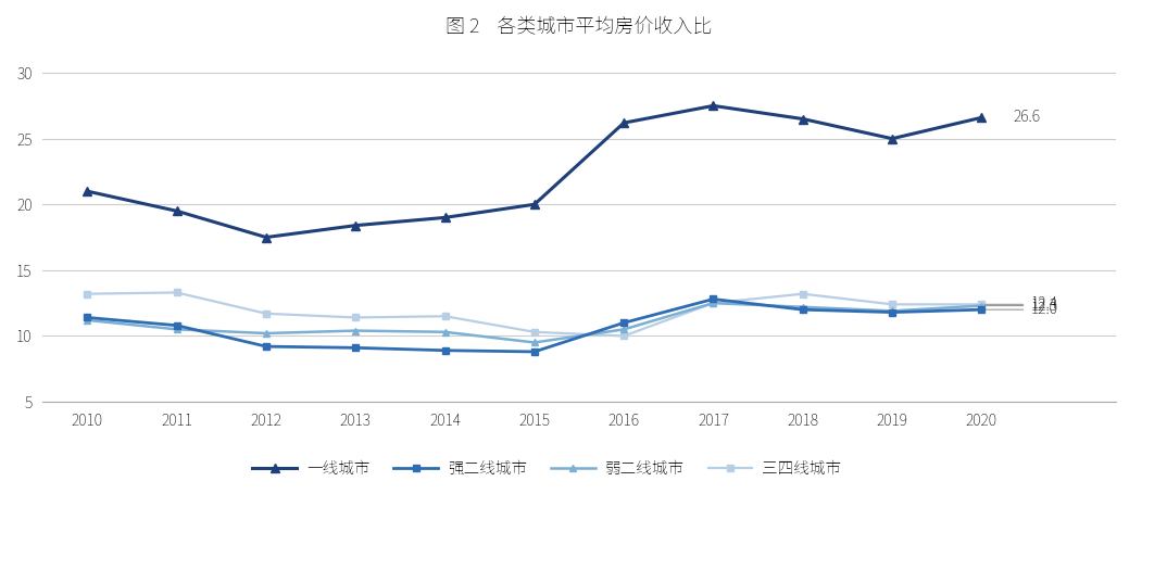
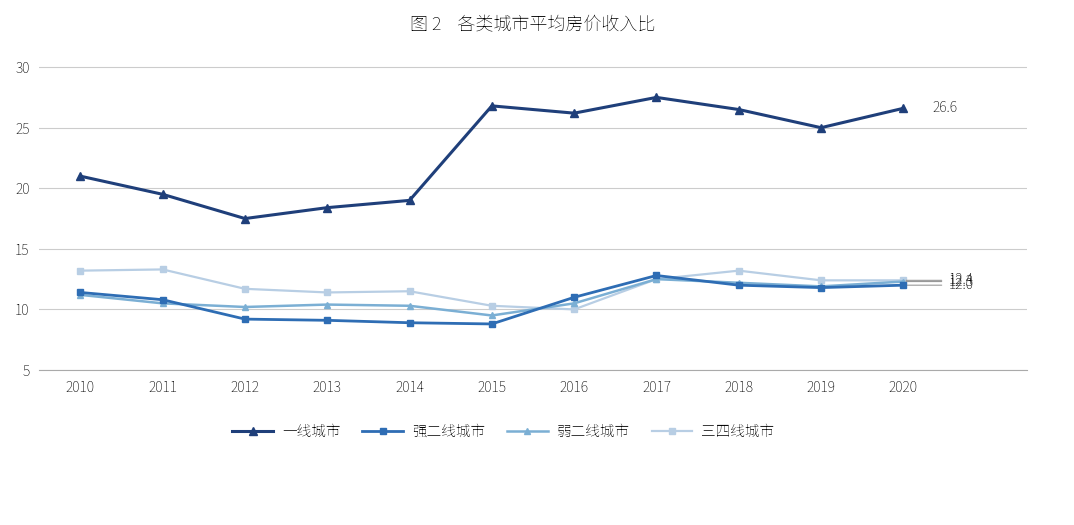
一线城市/2015: 20.0 -> 26.8
